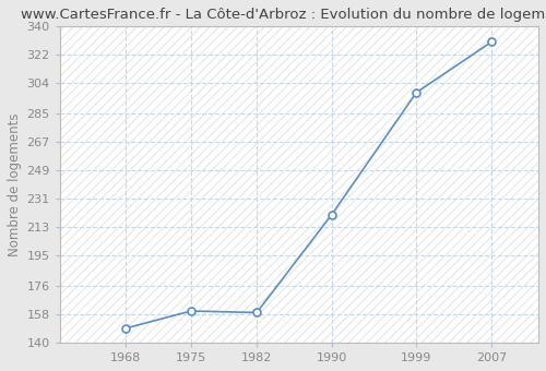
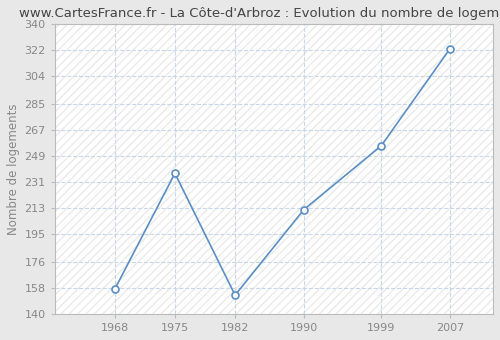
1968: 149 -> 157
1975: 160 -> 237
1982: 159 -> 153
1990: 221 -> 212
1999: 298 -> 256
2007: 330 -> 323
